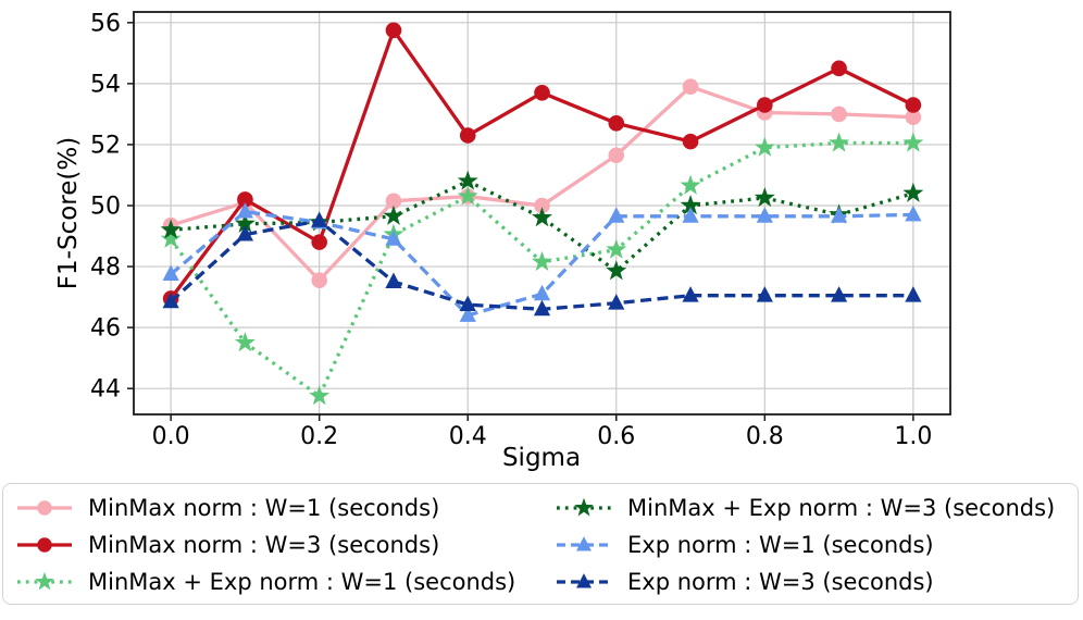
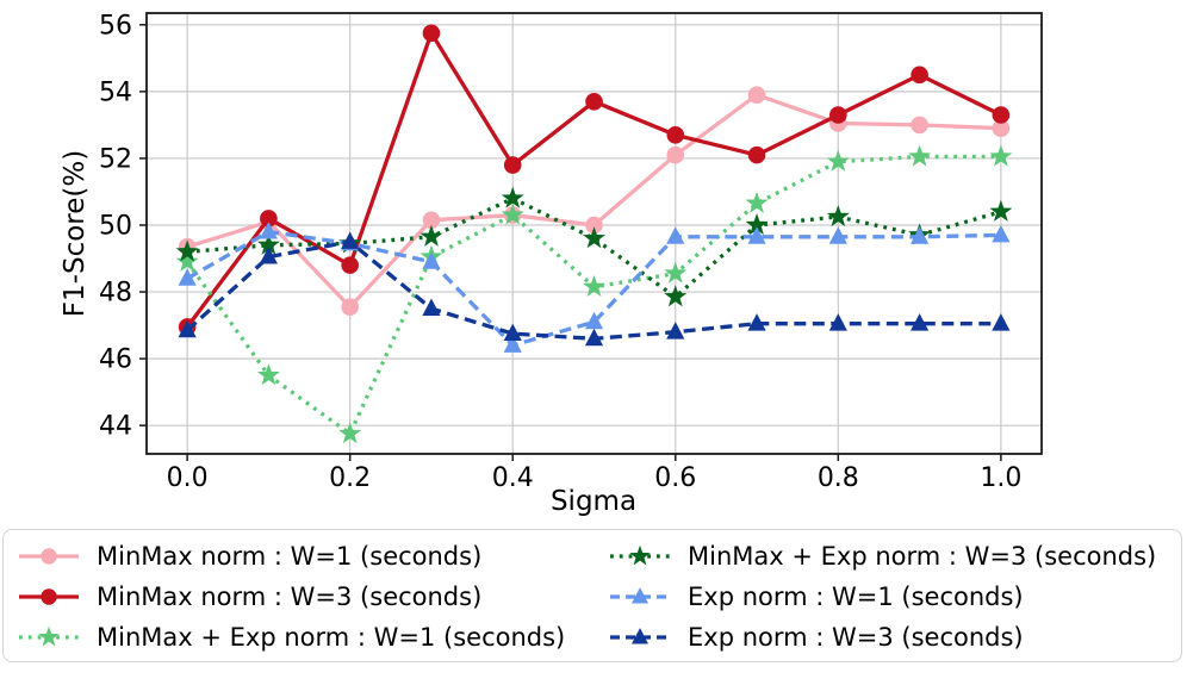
Exp norm : W=1 (seconds)/0.0: 47.8 -> 48.4
MinMax norm : W=3 (seconds)/0.4: 52.3 -> 51.8
MinMax norm : W=1 (seconds)/0.6: 51.6 -> 52.1
